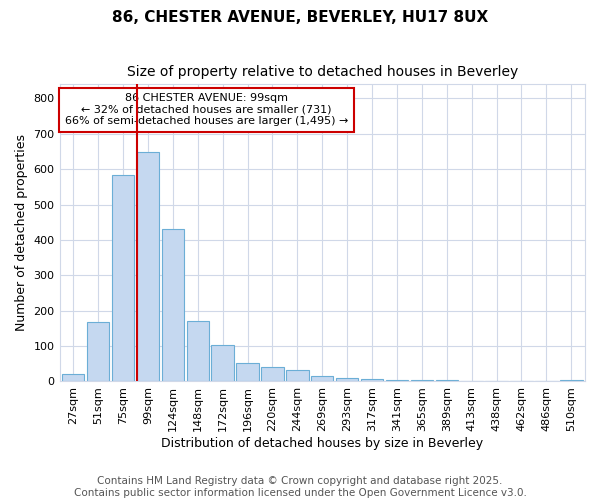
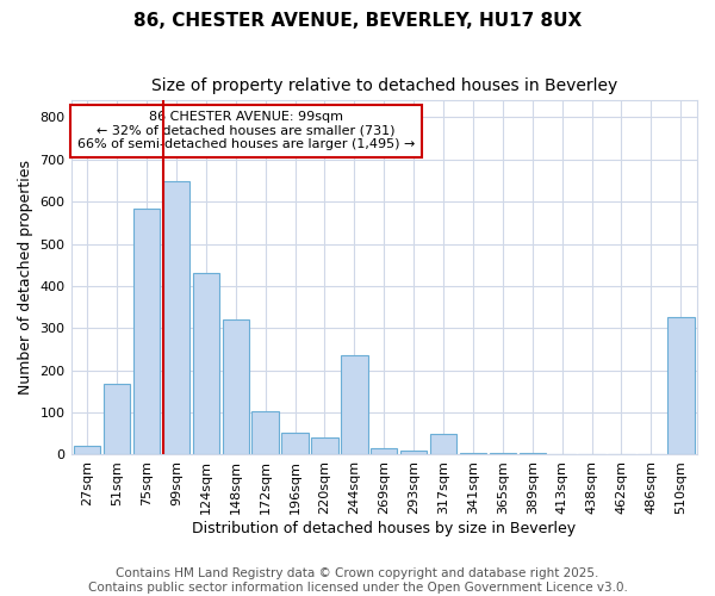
148sqm: 172 -> 320
244sqm: 33 -> 235
317sqm: 8 -> 50
510sqm: 4 -> 325
